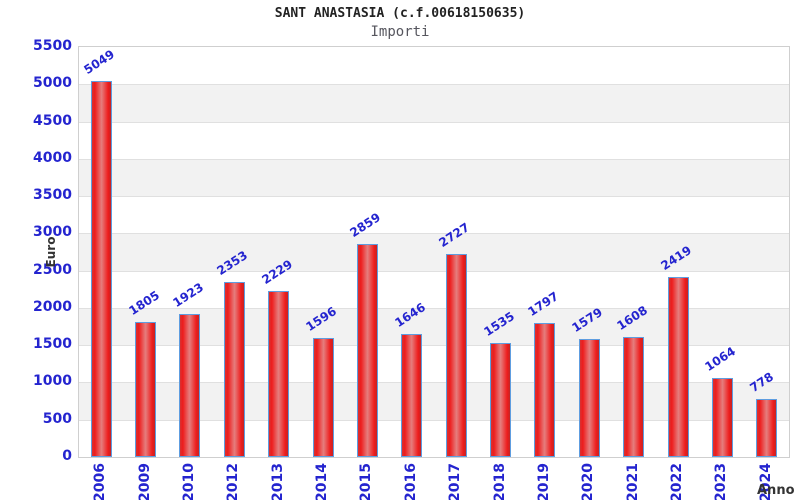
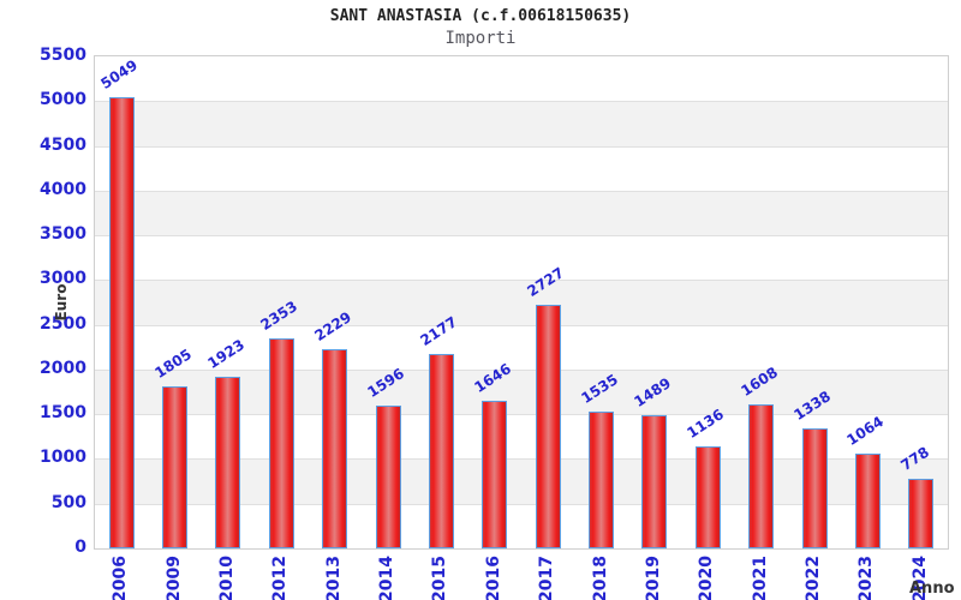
2015: 2859 -> 2177
2019: 1797 -> 1489
2020: 1579 -> 1136
2022: 2419 -> 1338
